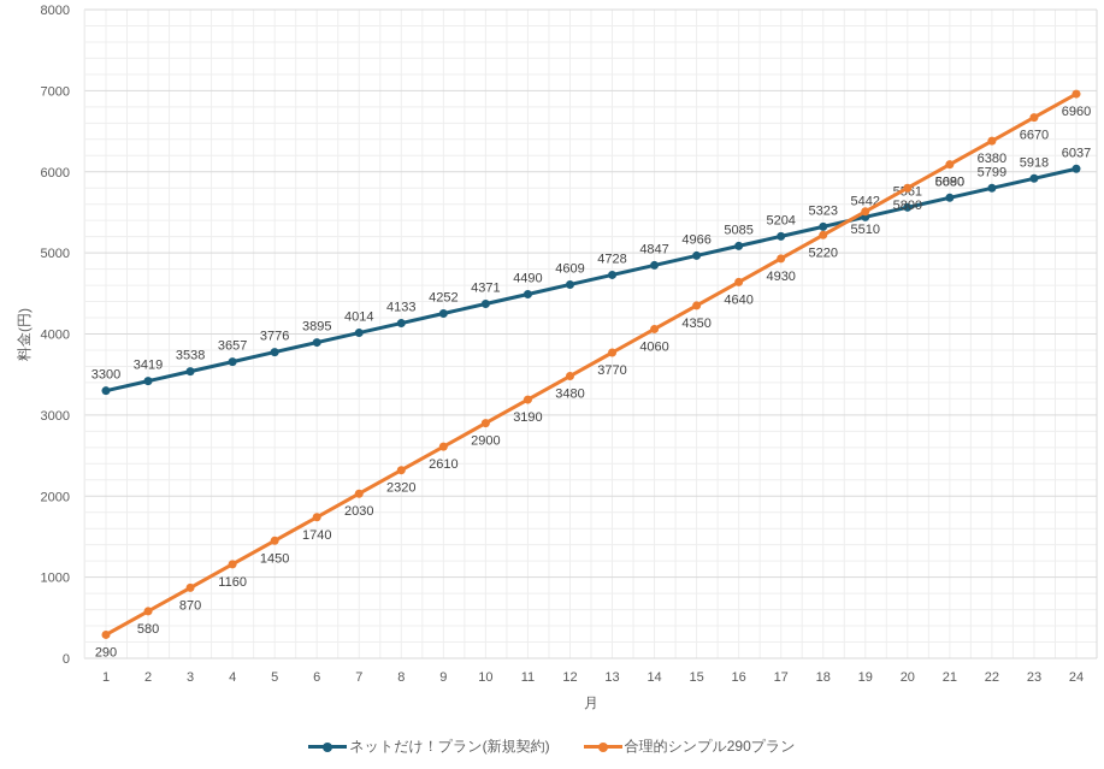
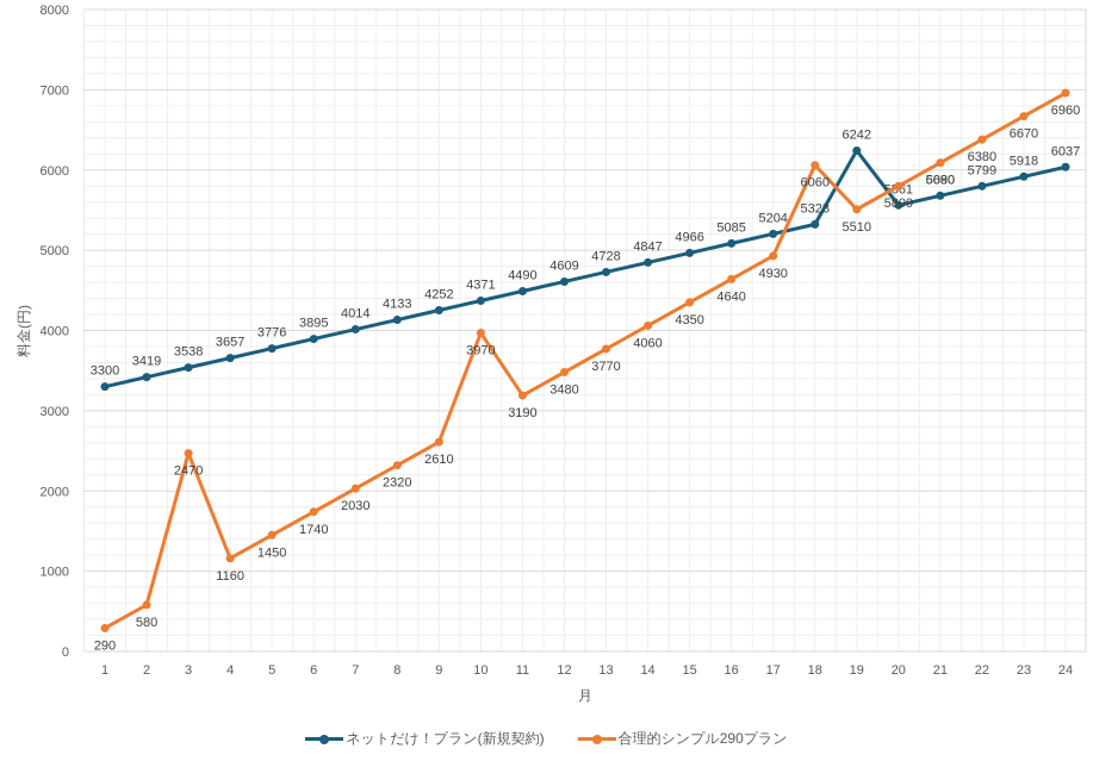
合理的シンプル290プラン/3: 870 -> 2470
合理的シンプル290プラン/10: 2900 -> 3970
合理的シンプル290プラン/18: 5220 -> 6060
ネットだけ！プラン(新規契約)/19: 5442 -> 6242
